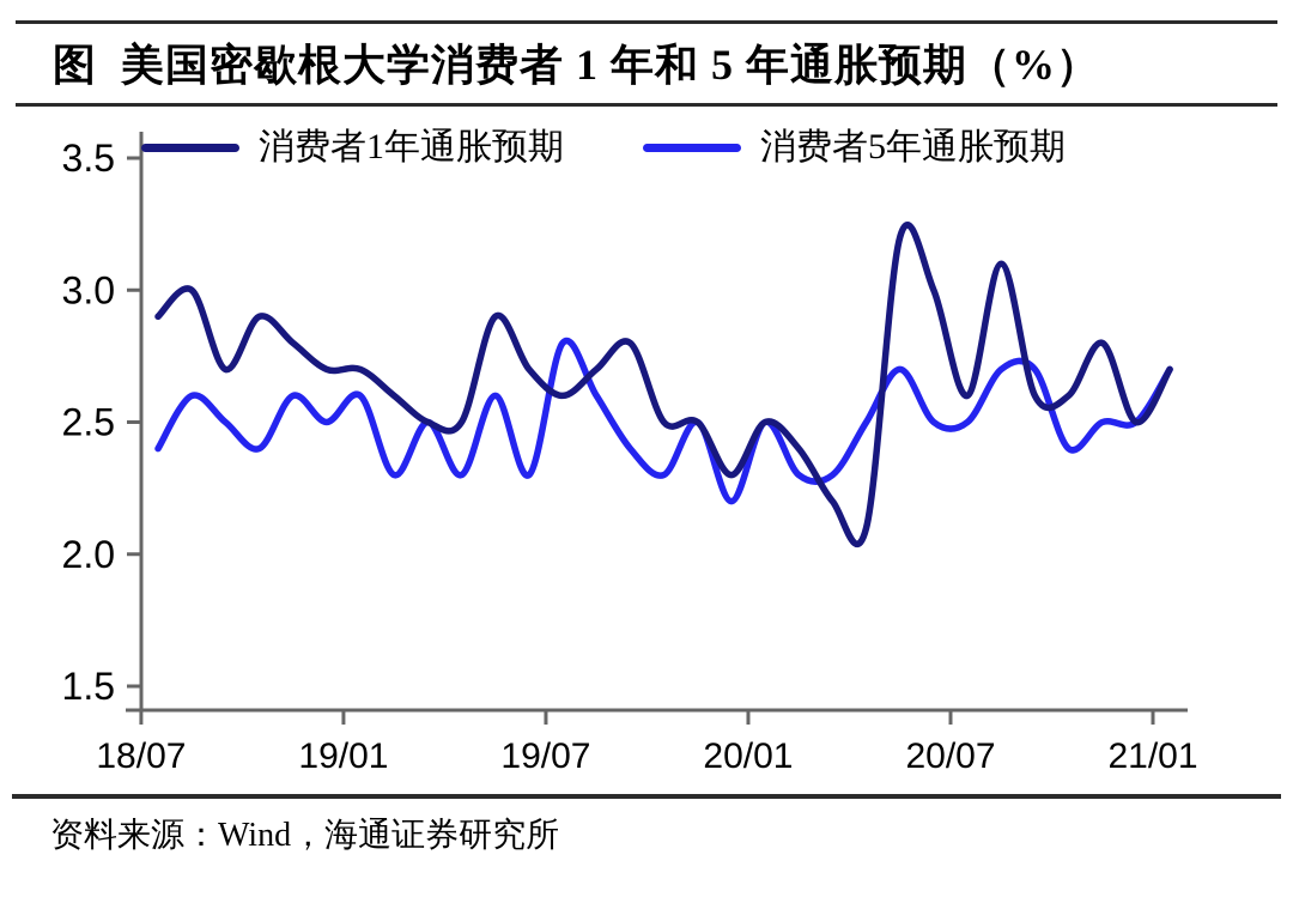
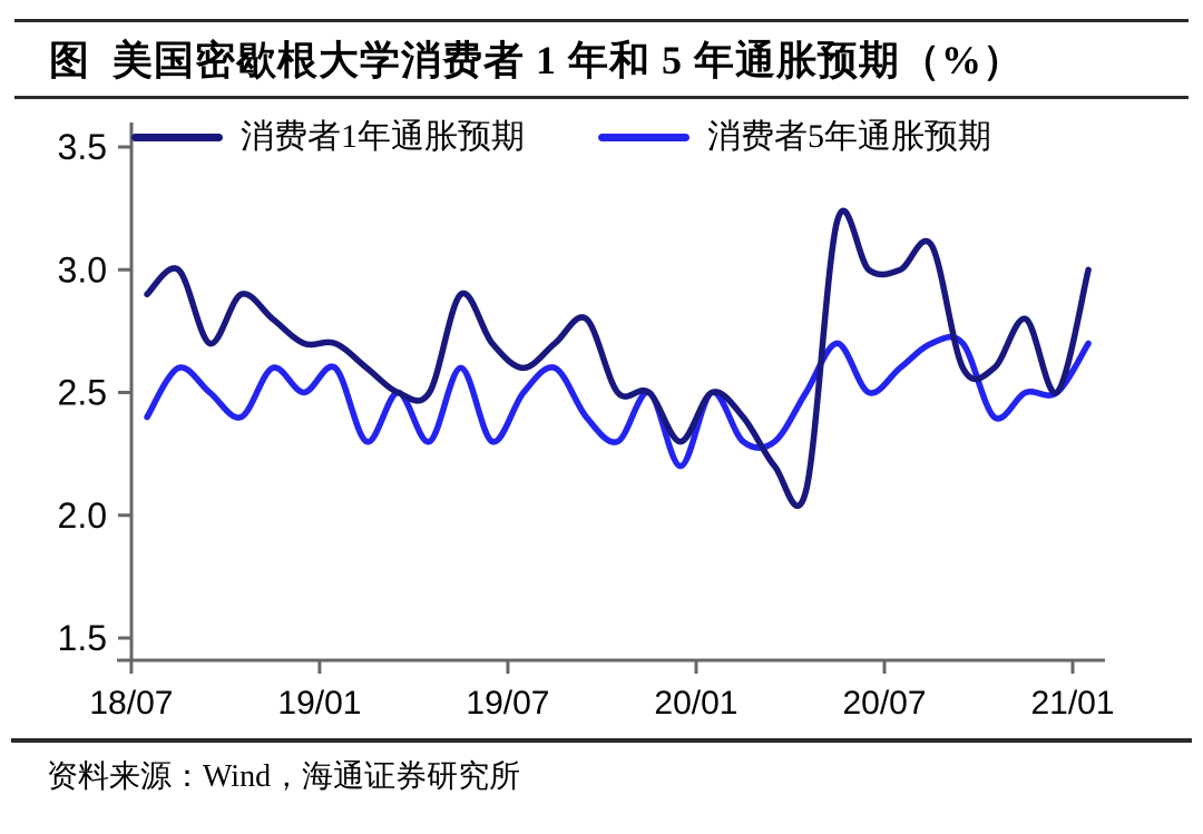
消费者5年通胀预期/19/07: 2.8 -> 2.5
消费者1年通胀预期/20/07: 2.6 -> 3.0
消费者5年通胀预期/20/07: 2.5 -> 2.6
消费者1年通胀预期/21/01: 2.7 -> 3.0
